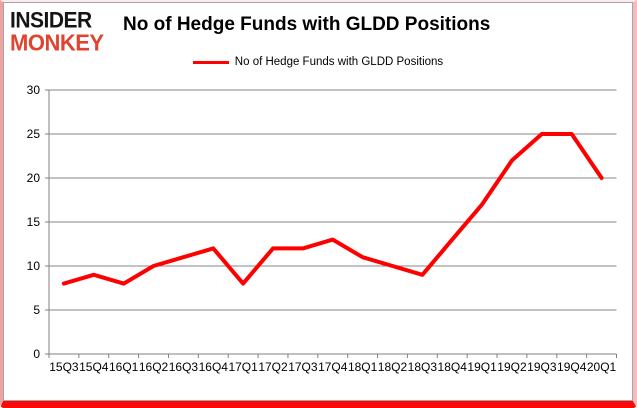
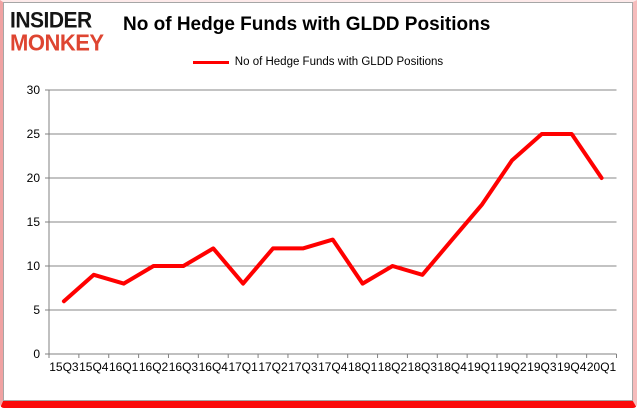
15Q3: 8 -> 6
16Q3: 11 -> 10
18Q1: 11 -> 8
